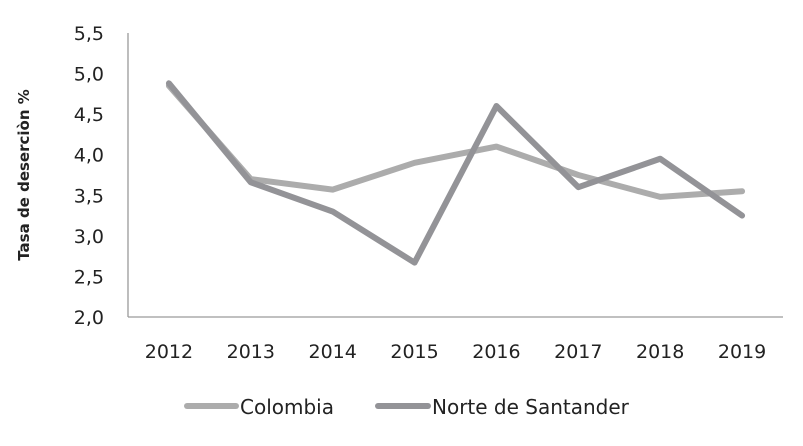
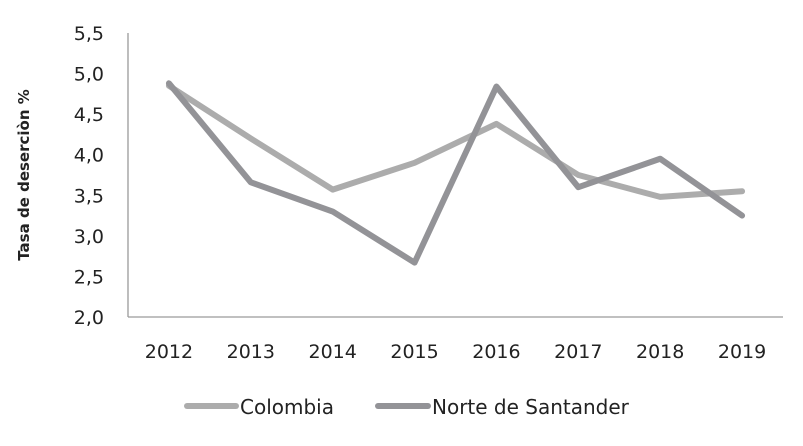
Colombia/2013: 3,7 -> 4,2
Colombia/2016: 4,1 -> 4,4
Norte de Santander/2016: 4,6 -> 4,8
